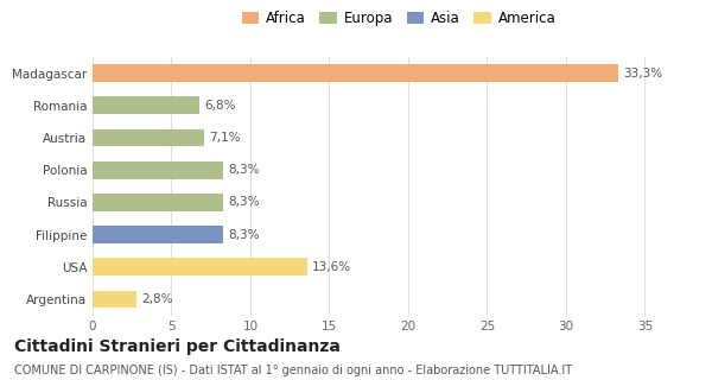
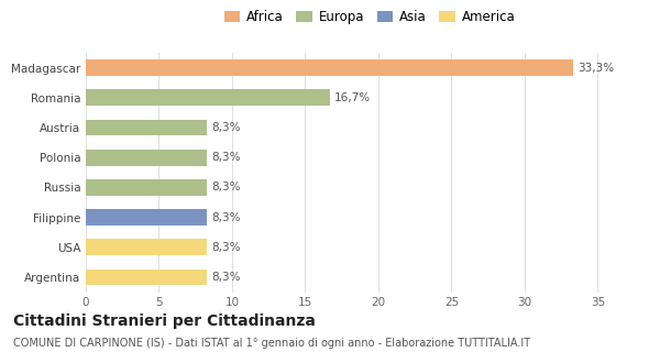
Romania: 6,8% -> 16,7%
Austria: 7,1% -> 8,3%
USA: 13,6% -> 8,3%
Argentina: 2,8% -> 8,3%
